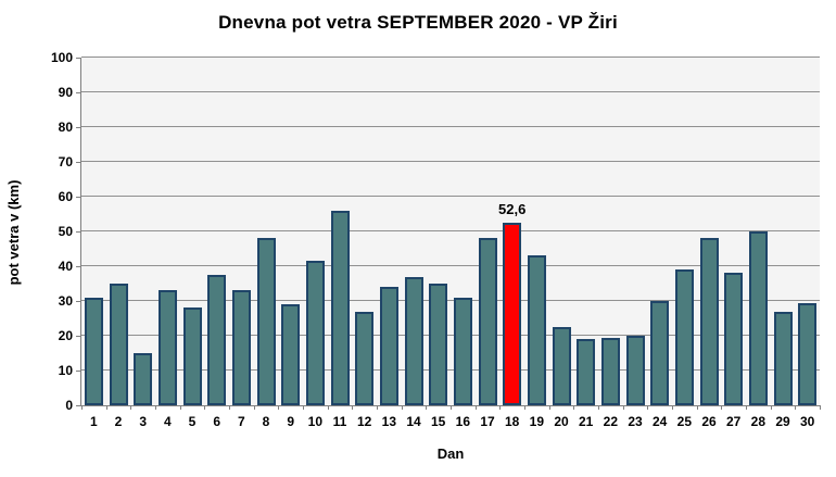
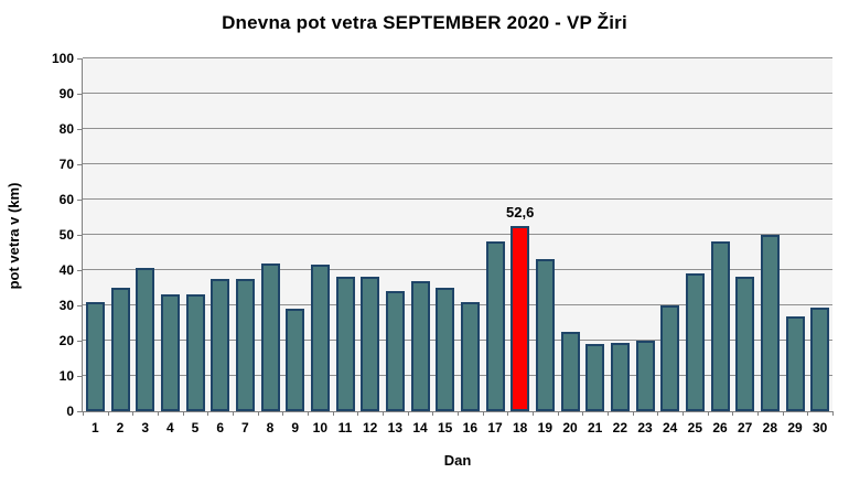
3: 15 -> 40
5: 28 -> 33
7: 33 -> 38
8: 48 -> 42
11: 56 -> 38
12: 27 -> 38
